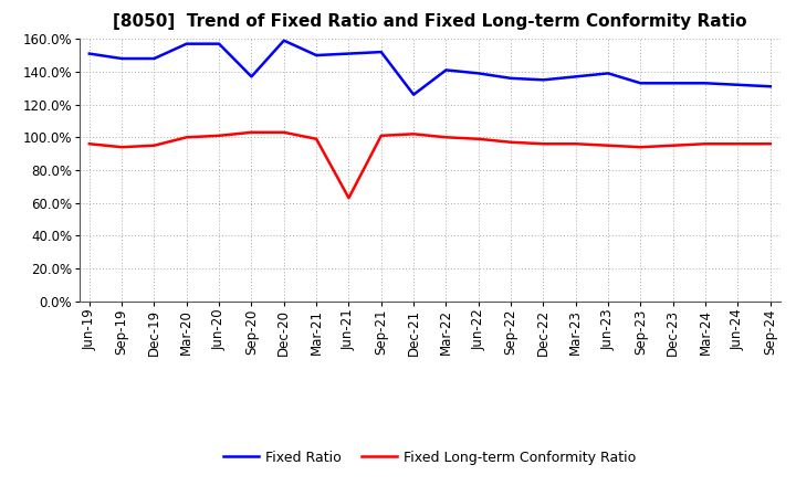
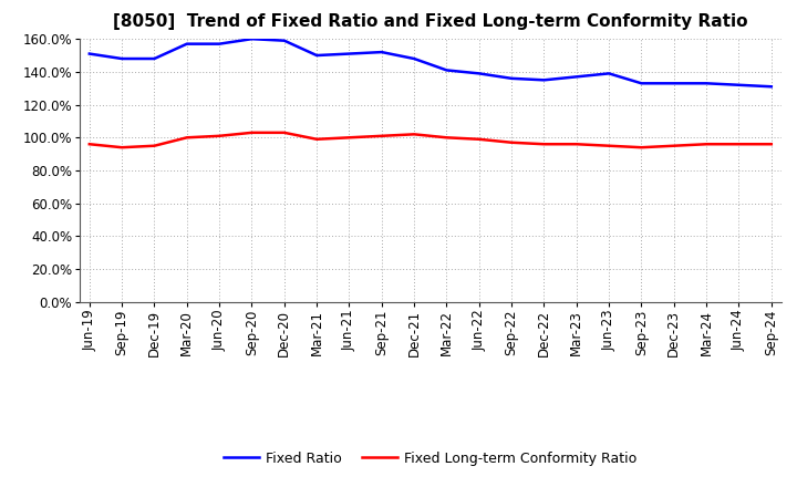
Fixed Ratio/Sep-20: 137% -> 160%
Fixed Long-term Conformity Ratio/Jun-21: 63% -> 100%
Fixed Ratio/Dec-21: 126% -> 148%
